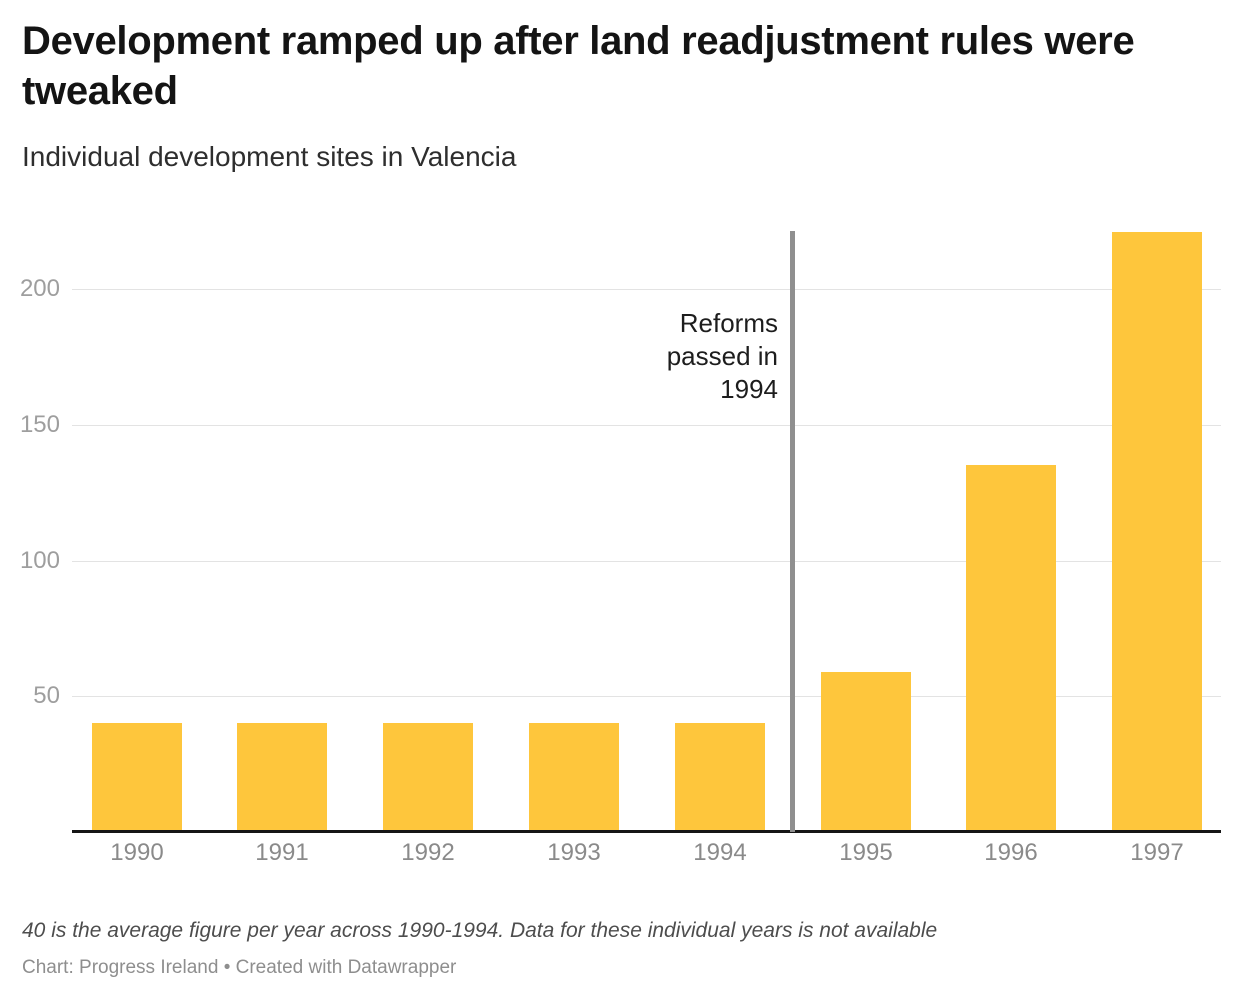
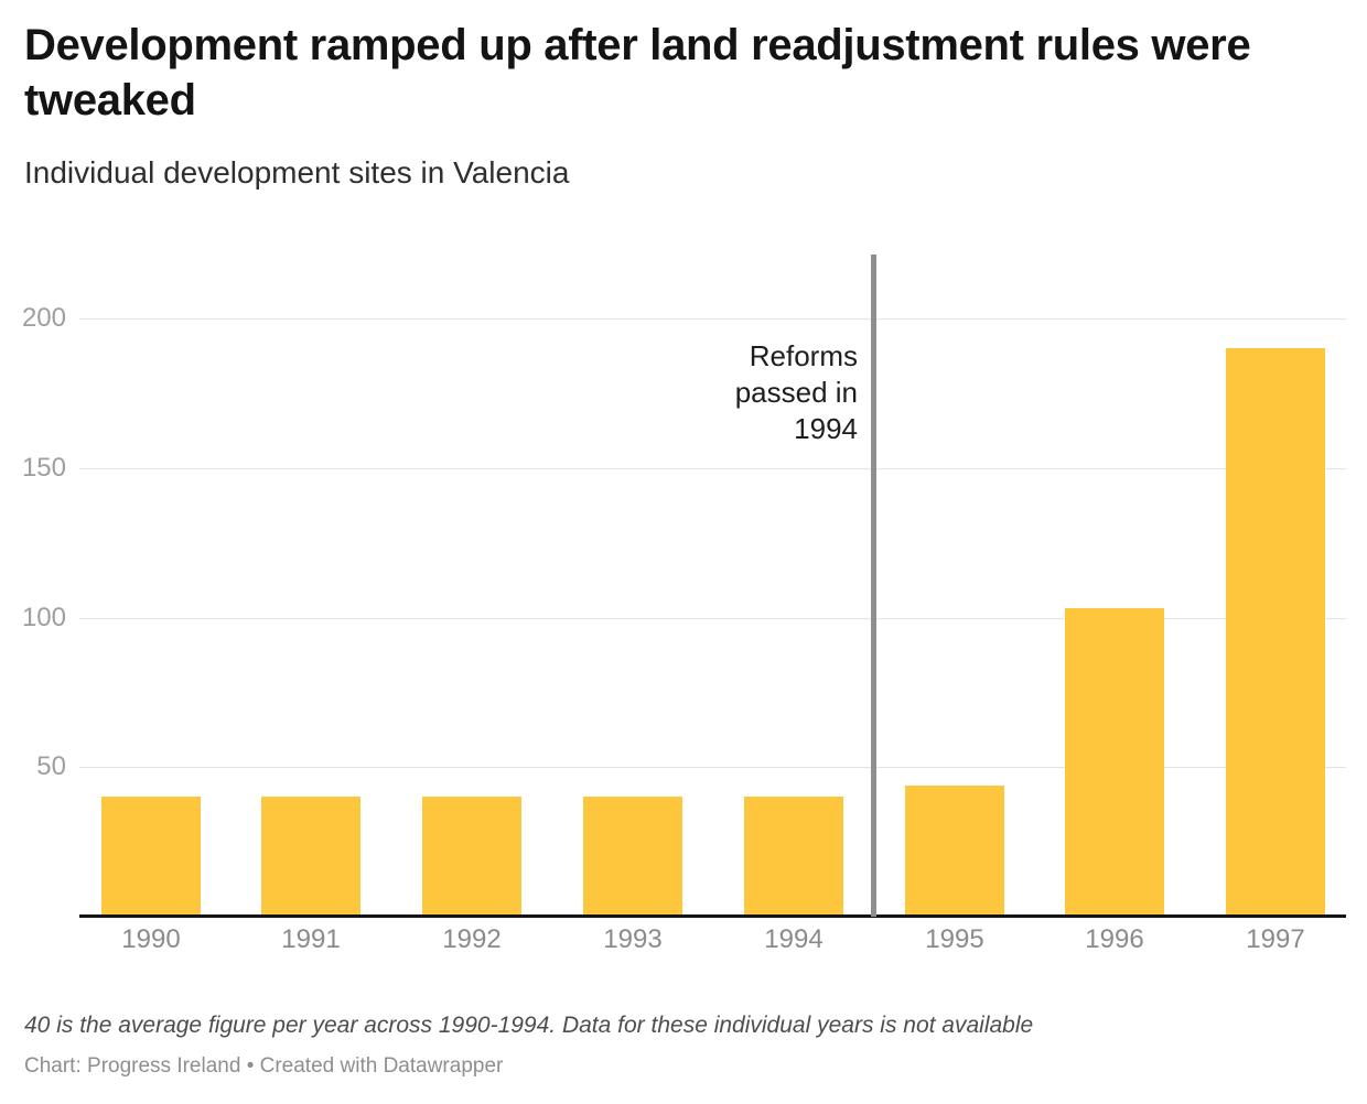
1995: 59 -> 44
1996: 135 -> 103
1997: 221 -> 190
